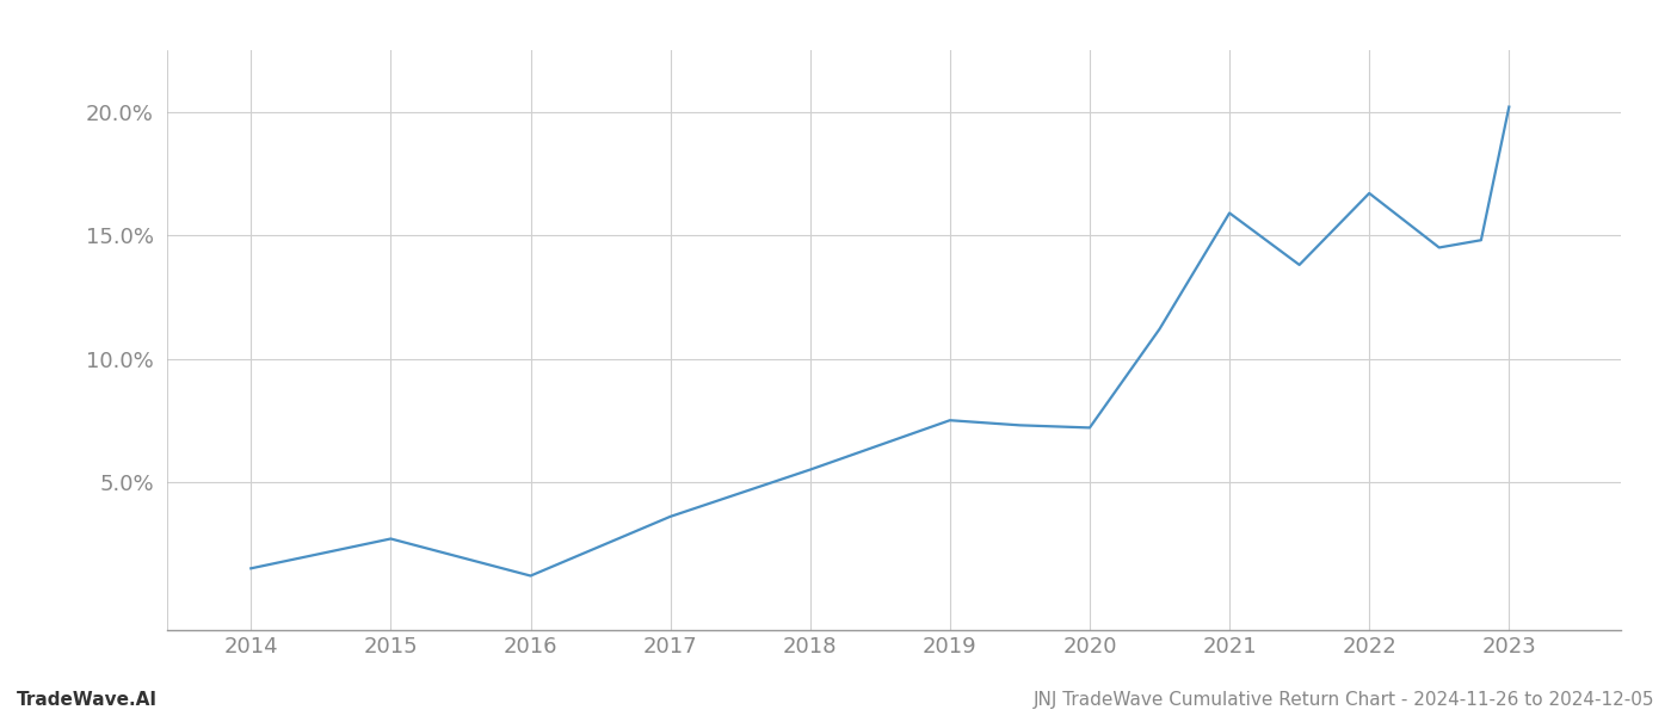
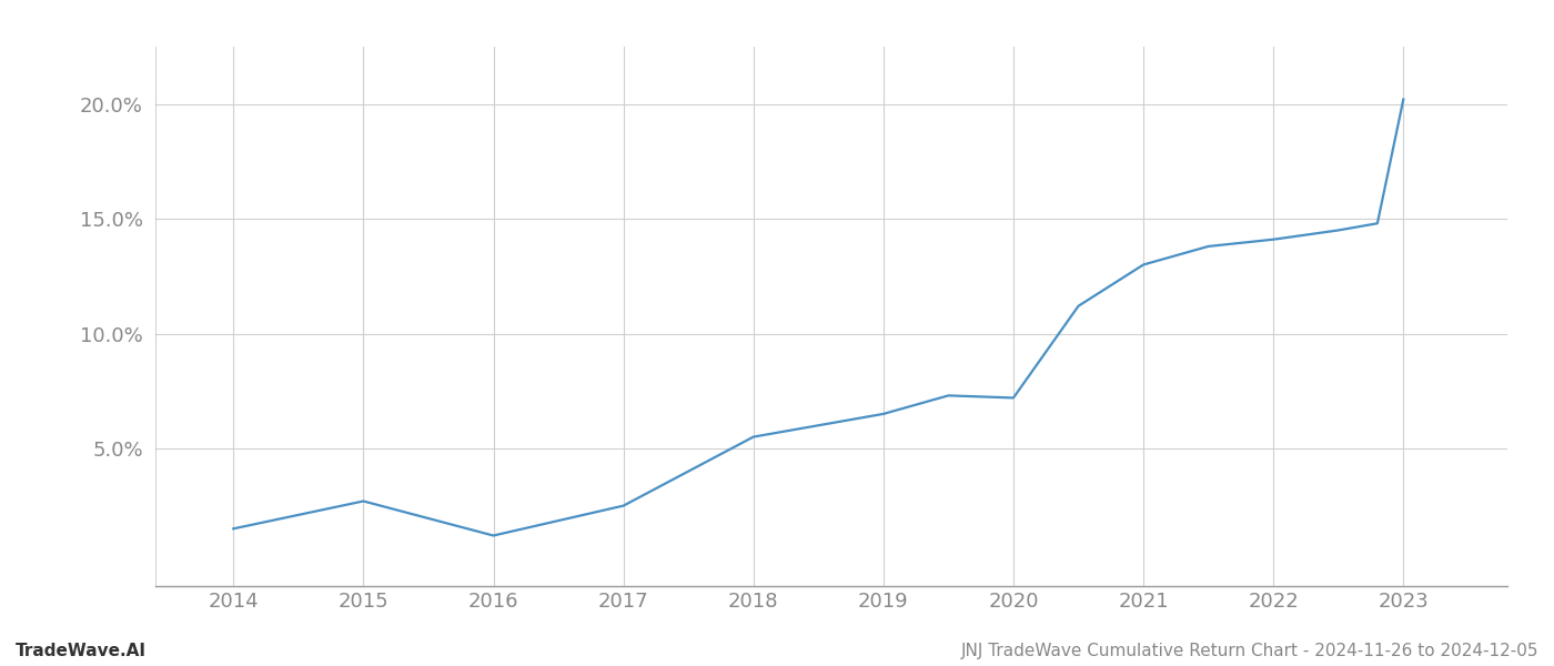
2017: 3.6% -> 2.5%
2019: 7.5% -> 6.5%
2021: 15.9% -> 13.0%
2022: 16.7% -> 14.1%
